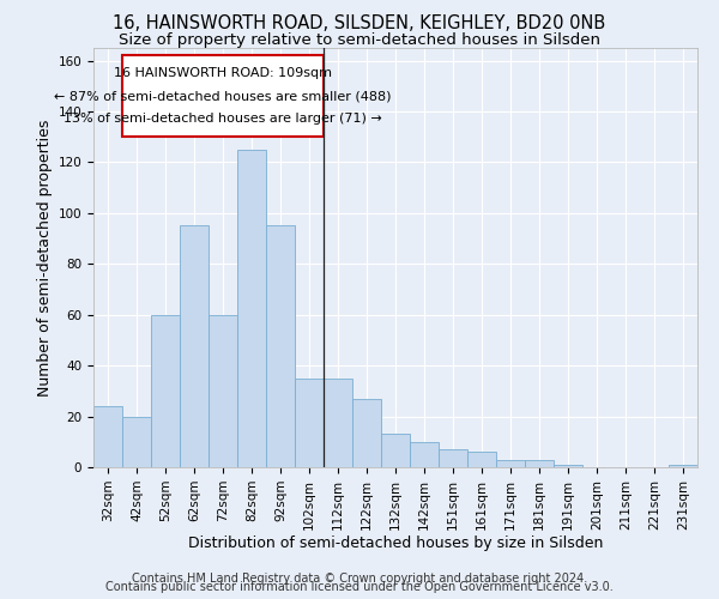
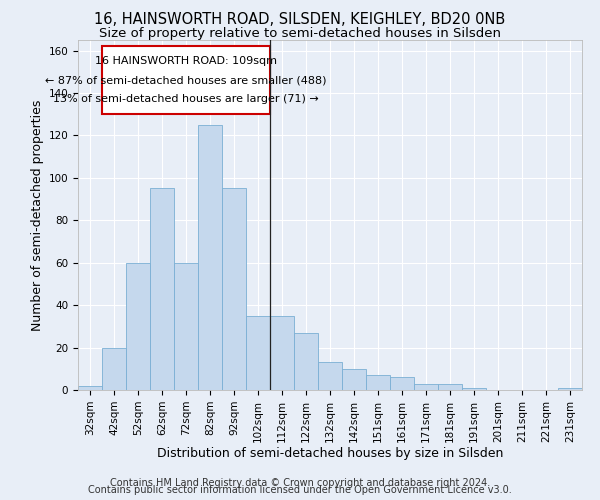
32sqm: 24 -> 2
